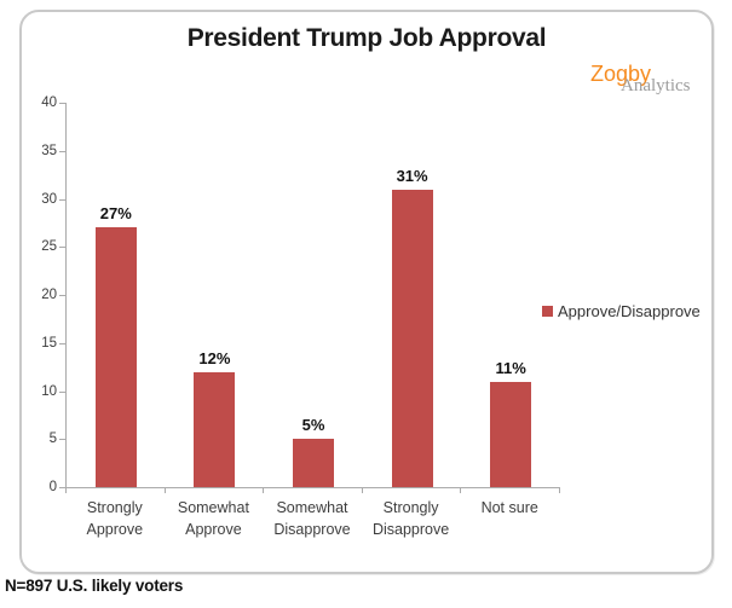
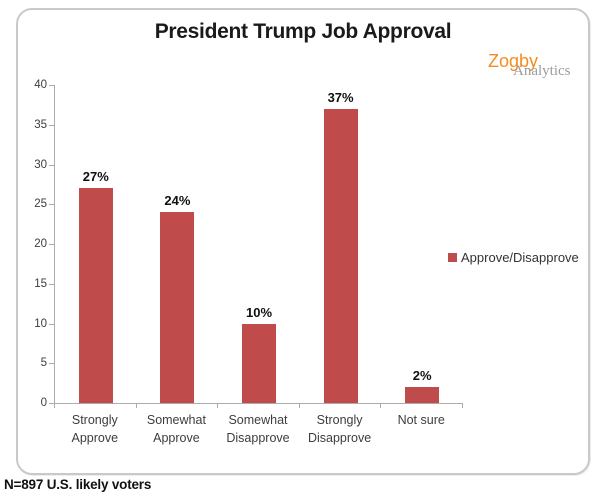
Somewhat Approve: 12% -> 24%
Somewhat Disapprove: 5% -> 10%
Strongly Disapprove: 31% -> 37%
Not sure: 11% -> 2%
